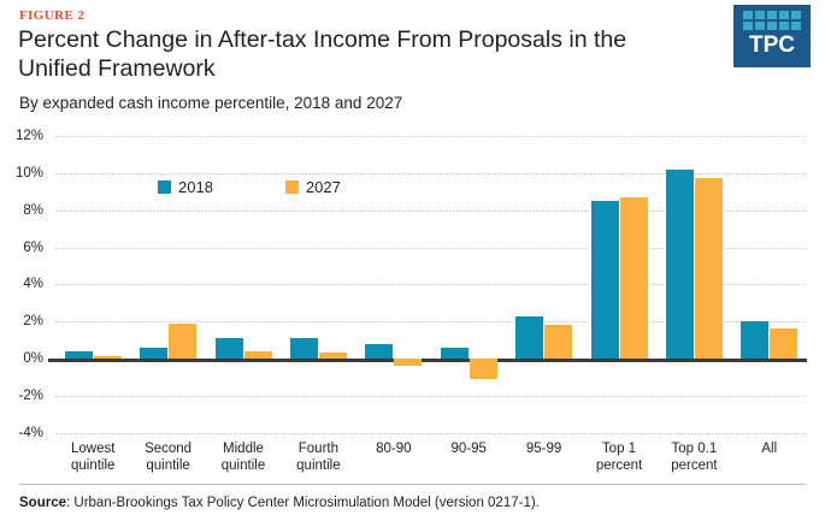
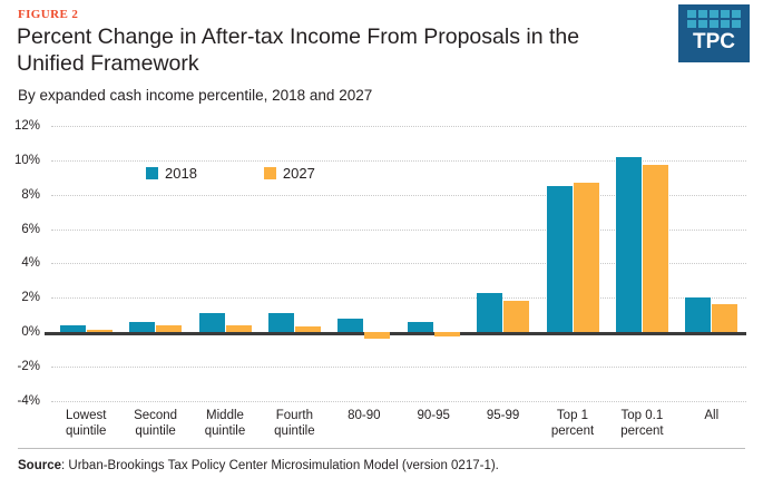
2027/Second quintile: 1.9% -> 0.4%
2027/90-95: -1.1% -> -0.2%
